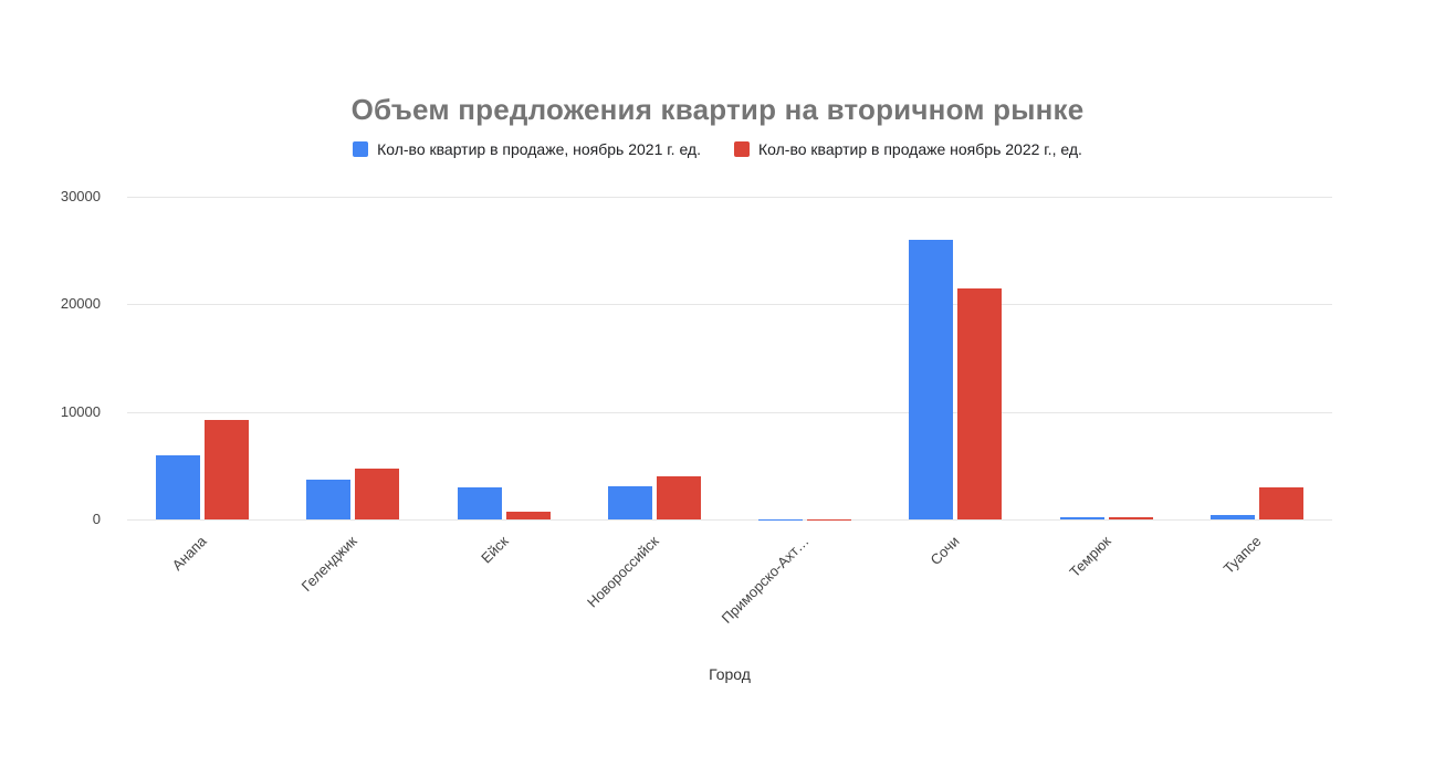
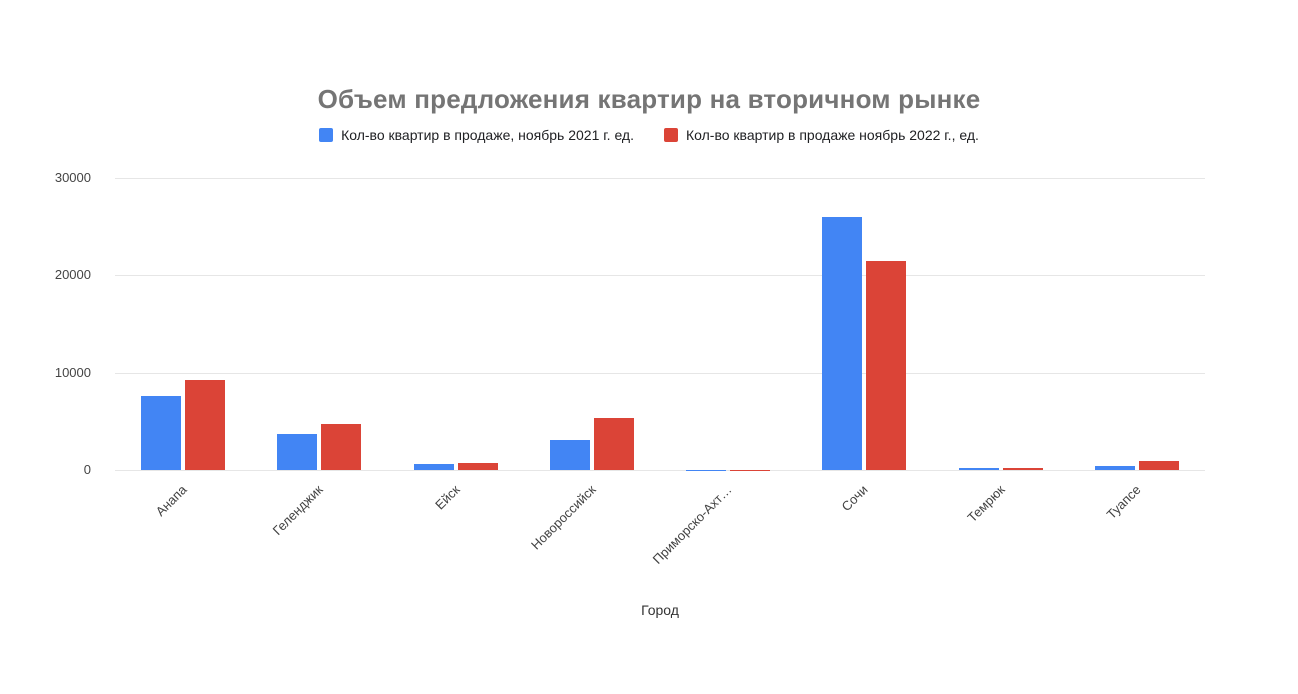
Кол-во квартир в продаже, ноябрь 2021 г. ед./Анапа: 6000 -> 8000
Кол-во квартир в продаже, ноябрь 2021 г. ед./Ейск: 3000 -> 1000
Кол-во квартир в продаже ноябрь 2022 г., ед./Новороссийск: 4000 -> 5000
Кол-во квартир в продаже ноябрь 2022 г., ед./Туапсе: 3000 -> 1000
